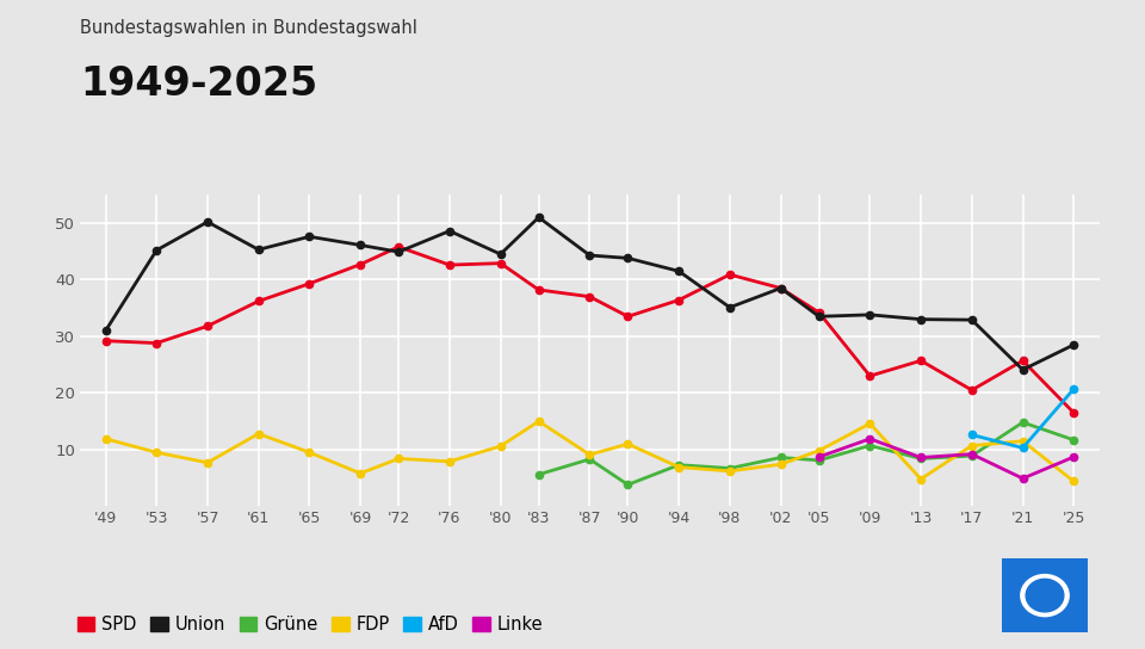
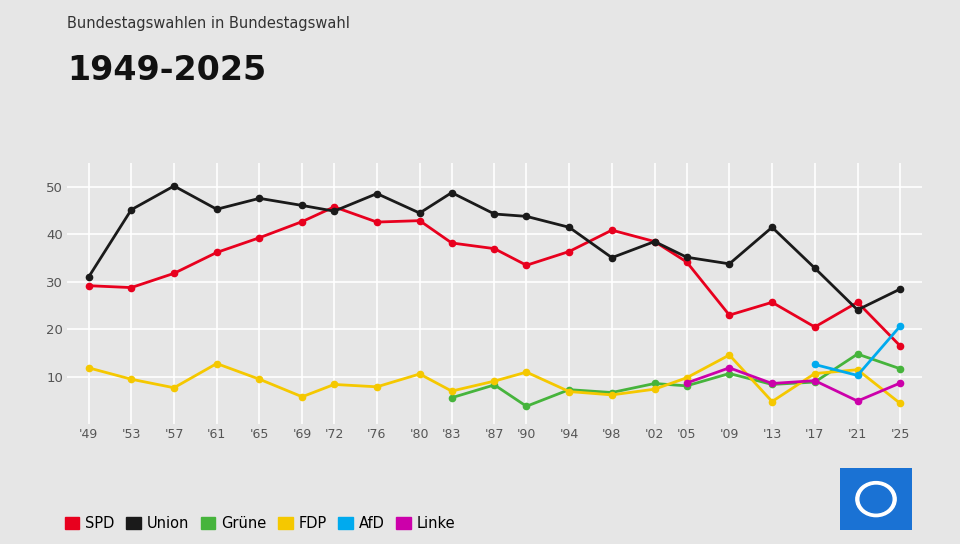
Union/'83: 51.0 -> 48.8
FDP/'83: 15.0 -> 7.0
Union/'05: 33.5 -> 35.2
Union/'13: 33.0 -> 41.5
